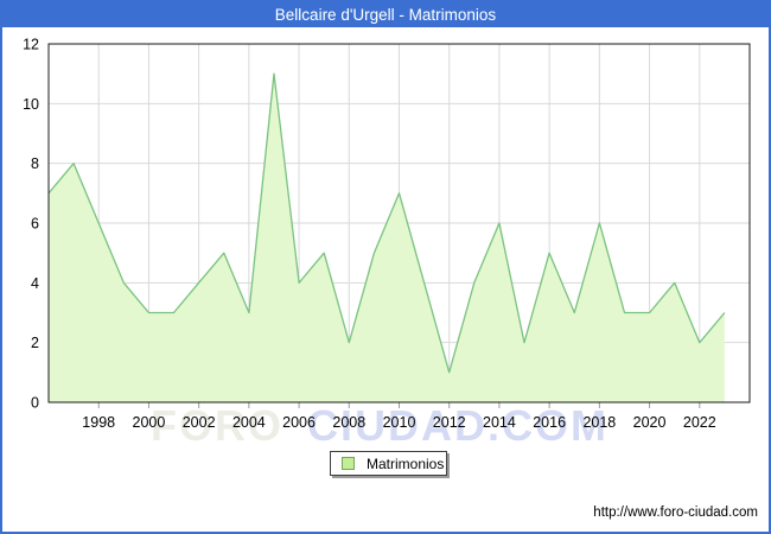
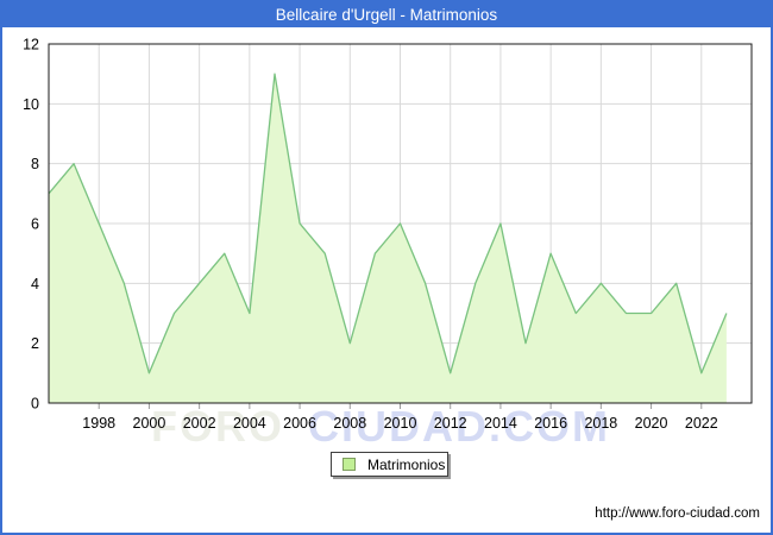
2000: 3 -> 1
2006: 4 -> 6
2010: 7 -> 6
2018: 6 -> 4
2022: 2 -> 1
